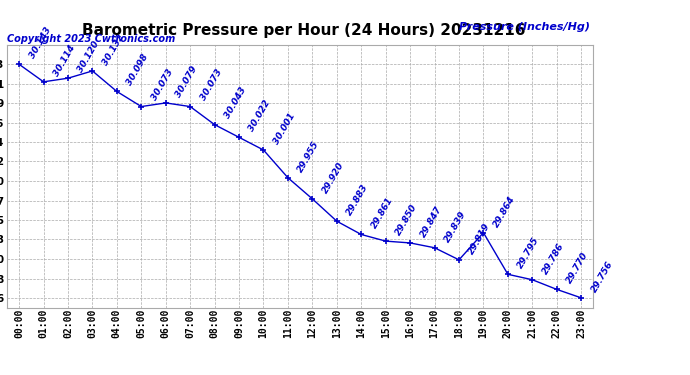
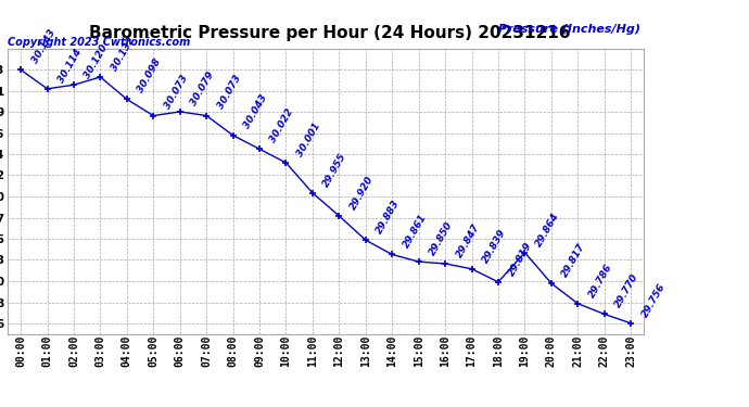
20:00: 29.795 -> 29.817
